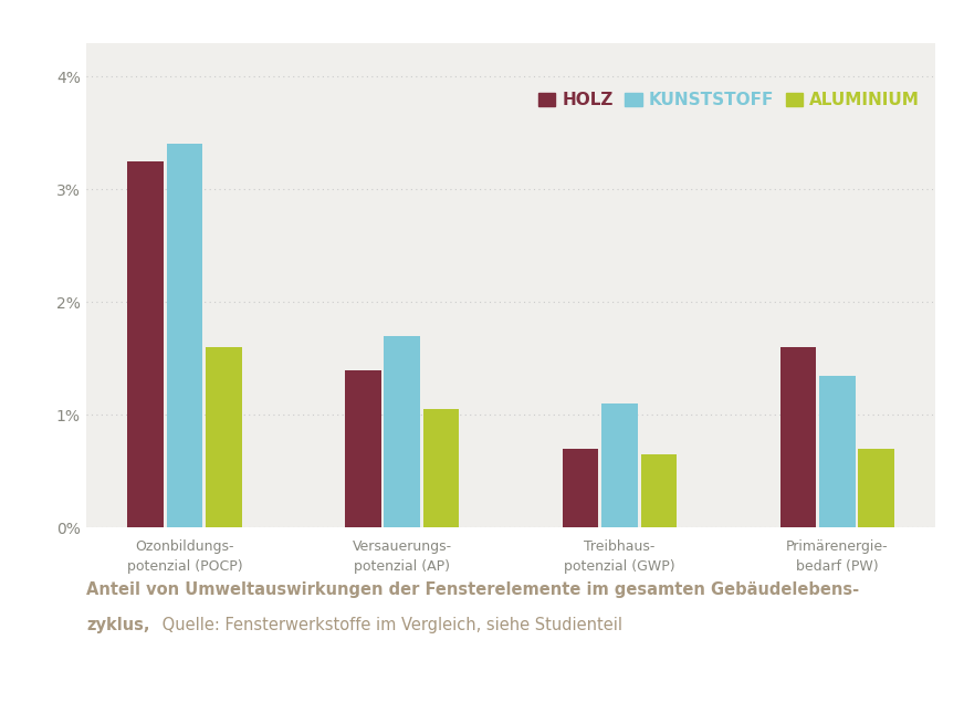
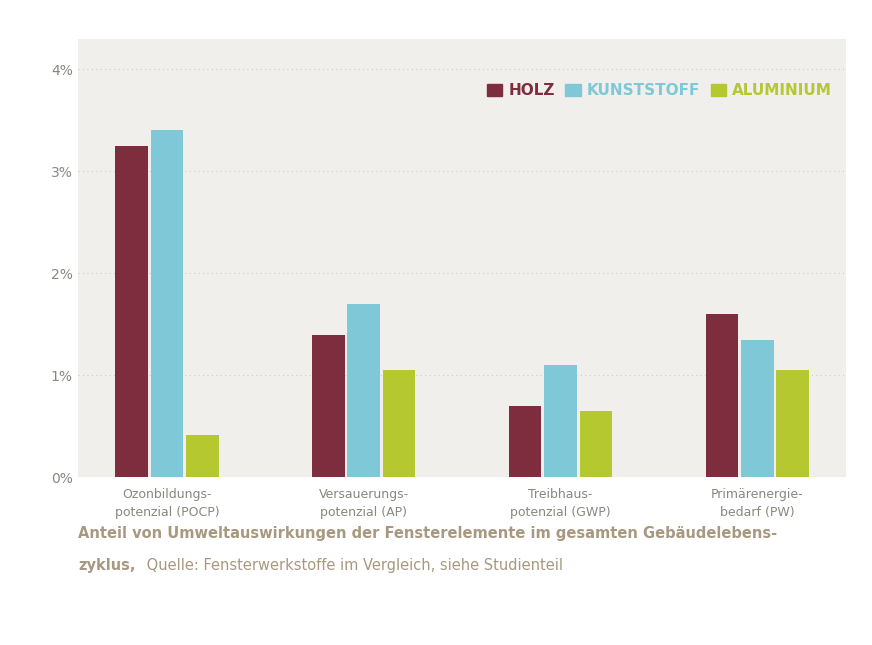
ALUMINIUM/Ozonbildungs- potenzial (POCP): 1.60% -> 0.41%
ALUMINIUM/Primärenergie- bedarf (PW): 0.70% -> 1.05%
